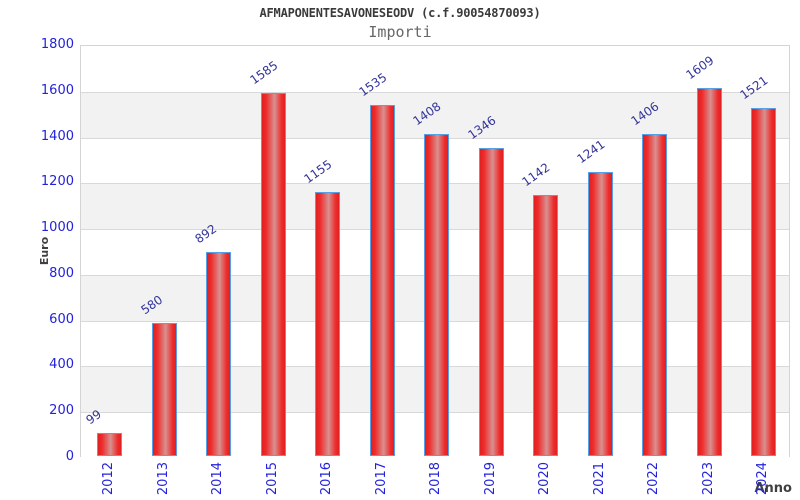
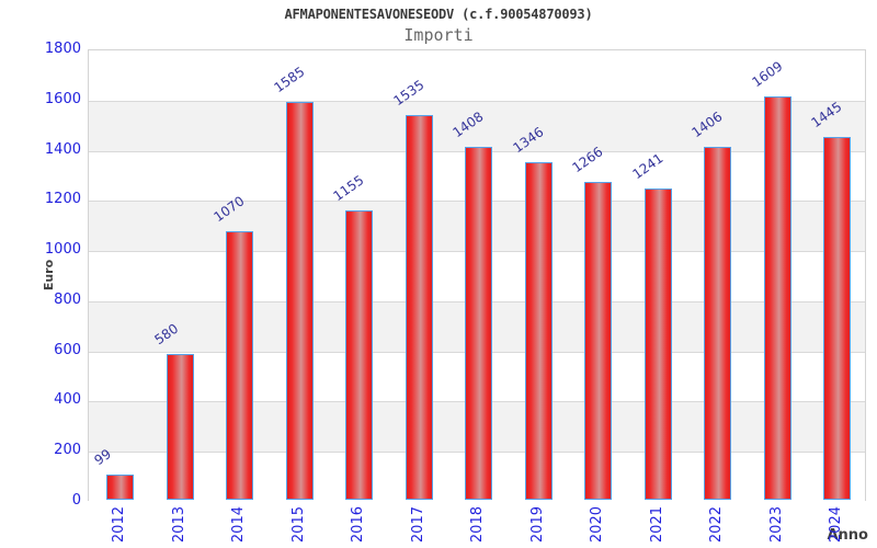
2014: 892 -> 1070
2020: 1142 -> 1266
2024: 1521 -> 1445
